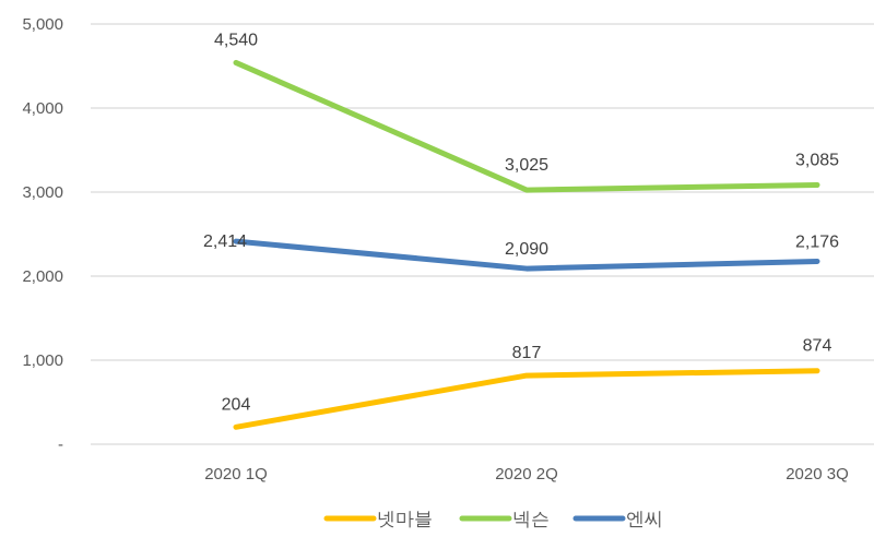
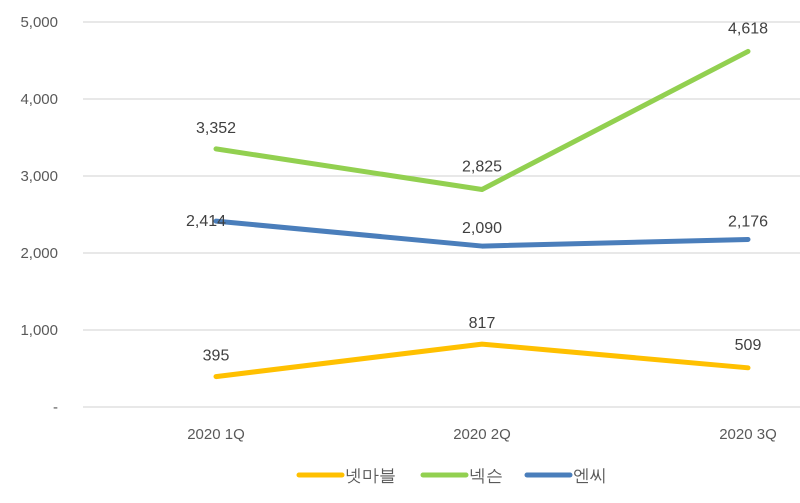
넷마블/2020 1Q: 204 -> 395
넥슨/2020 1Q: 4,540 -> 3,352
넥슨/2020 2Q: 3,025 -> 2,825
넷마블/2020 3Q: 874 -> 509
넥슨/2020 3Q: 3,085 -> 4,618
